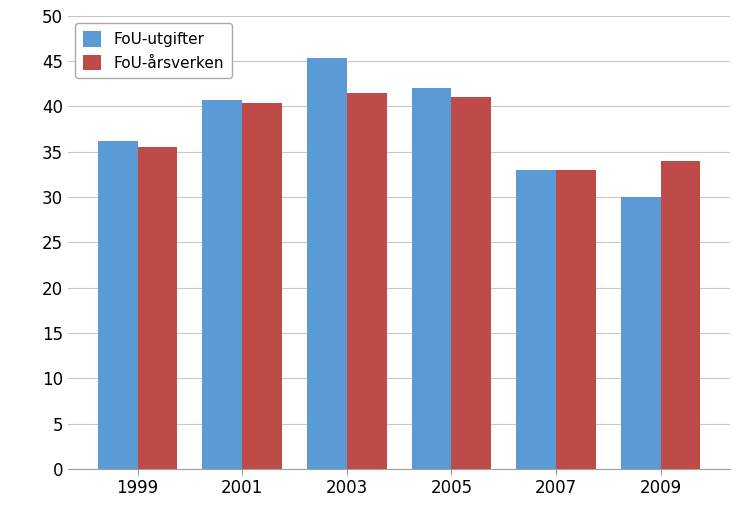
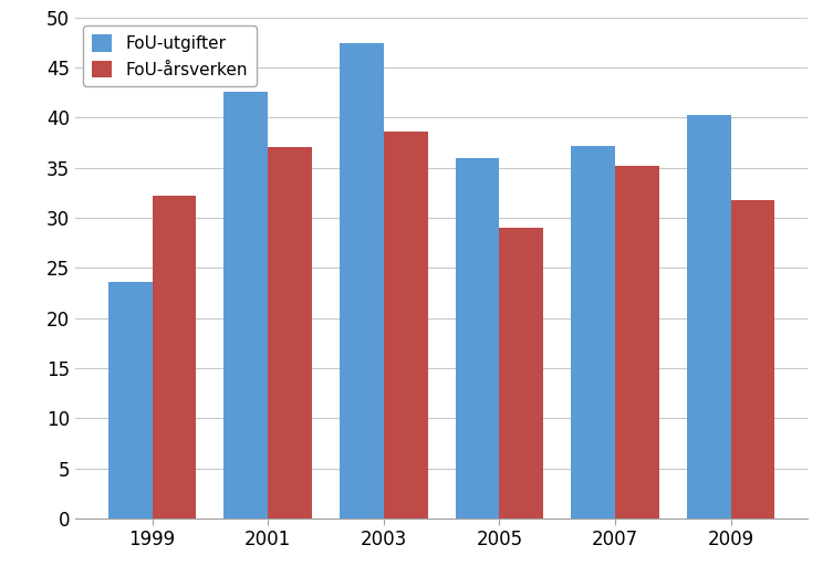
FoU-utgifter/1999: 36.2 -> 23.6
FoU-årsverken/1999: 35.5 -> 32.2
FoU-utgifter/2001: 40.7 -> 42.6
FoU-årsverken/2001: 40.4 -> 37.0
FoU-utgifter/2003: 45.3 -> 47.4
FoU-årsverken/2003: 41.5 -> 38.6
FoU-utgifter/2005: 42.0 -> 36.0
FoU-årsverken/2005: 41.0 -> 29.0
FoU-utgifter/2007: 33.0 -> 37.2
FoU-årsverken/2007: 33.0 -> 35.2
FoU-utgifter/2009: 30.0 -> 40.2
FoU-årsverken/2009: 34.0 -> 31.8
